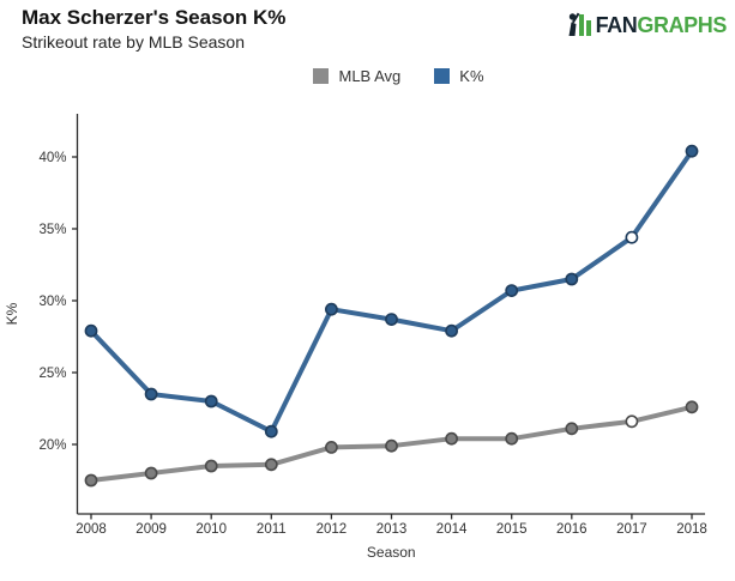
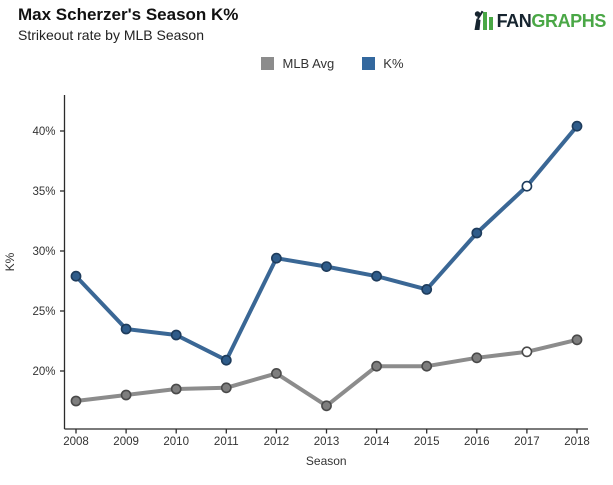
MLB Avg/2013: 19.9% -> 17.1%
K%/2015: 30.7% -> 26.8%
K%/2017: 34.4% -> 35.4%
